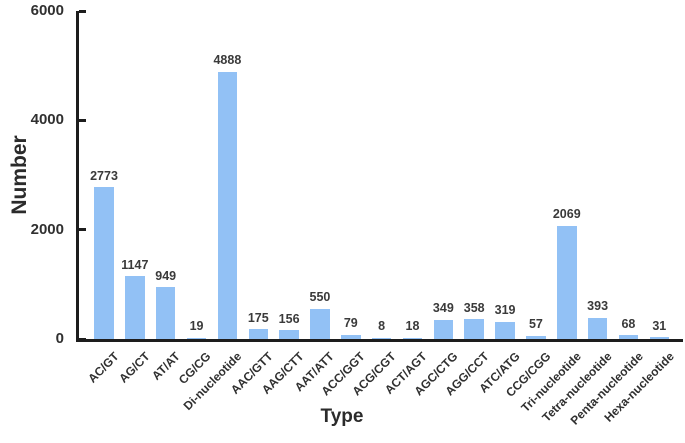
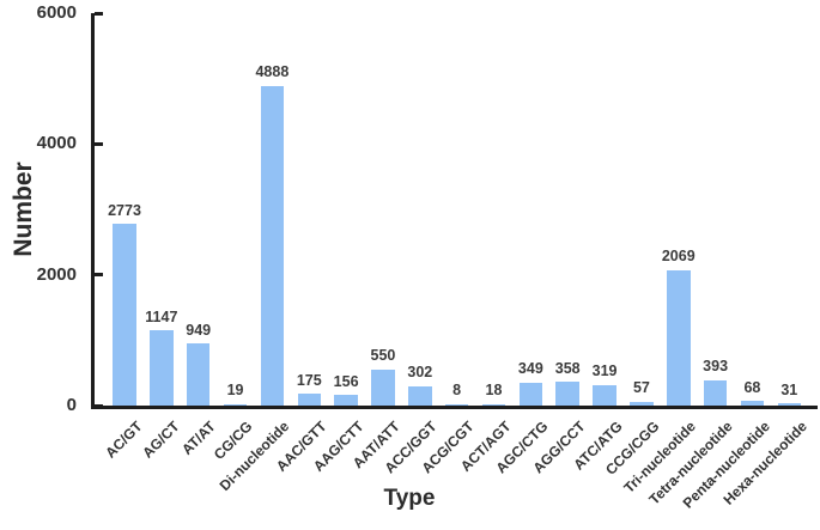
ACC/GGT: 79 -> 302
